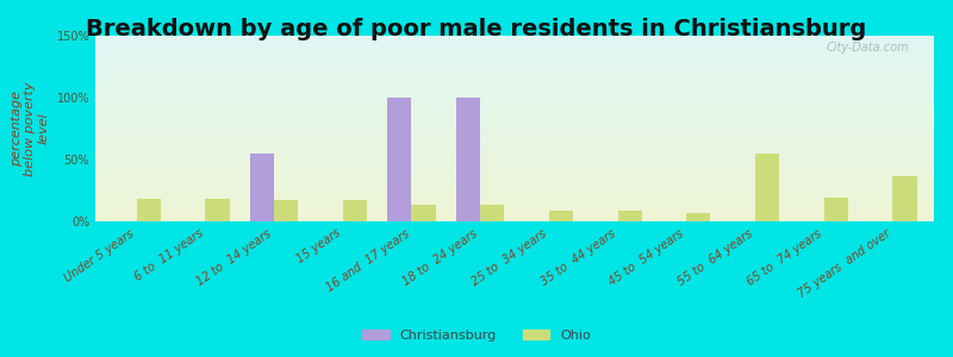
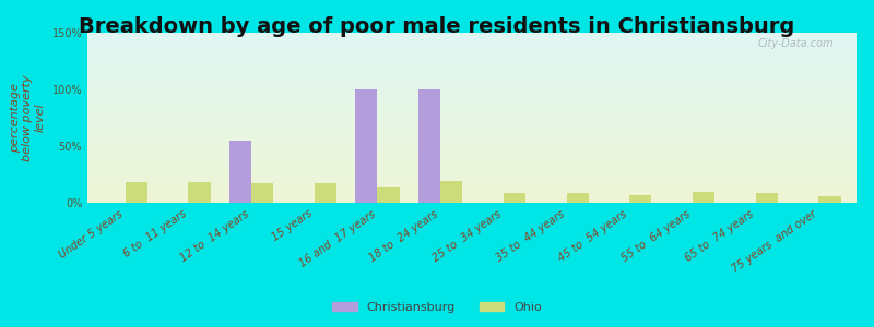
Ohio/18 to 24 years: 13% -> 19%
Ohio/55 to 64 years: 55% -> 10%
Ohio/65 to 74 years: 19% -> 9%
Ohio/75 years and over: 37% -> 6%
